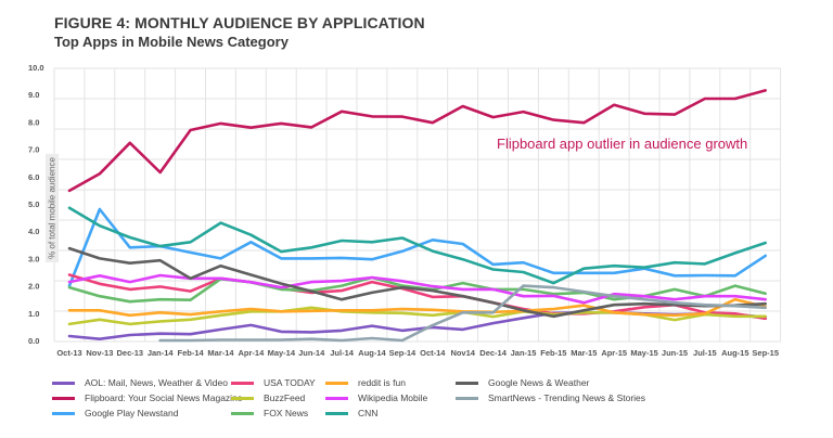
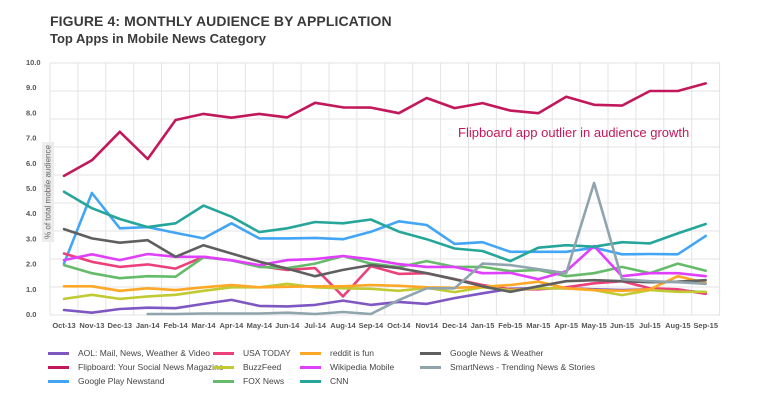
USA TODAY/Aug-14: 2.1 -> 0.7
Wikipedia Mobile/May-15: 1.6 -> 2.7
SmartNews - Trending News & Stories/May-15: 1.5 -> 5.2
